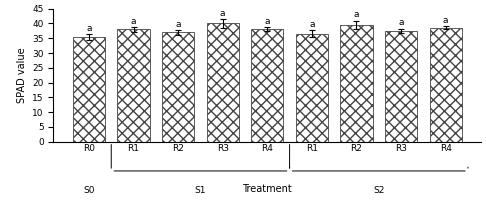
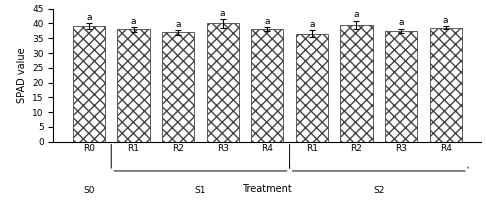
R0: 35.5 -> 39.0
